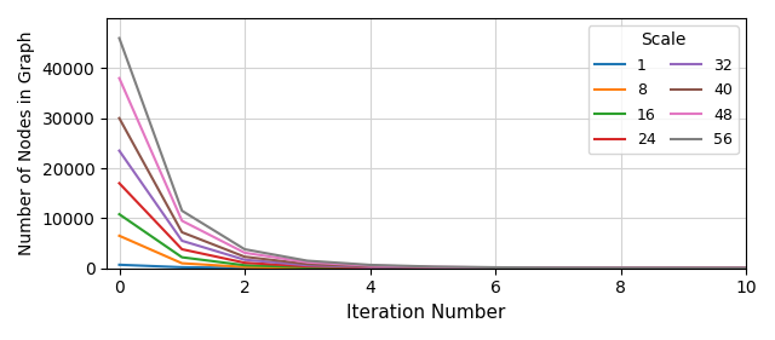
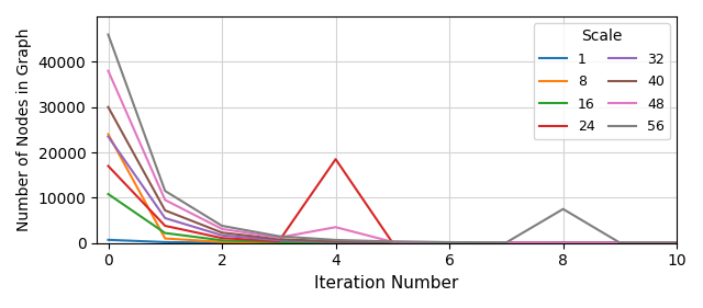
8/0: 6500 -> 24000
24/4: 200 -> 18500
48/4: 500 -> 3500
56/8: 100 -> 7500
